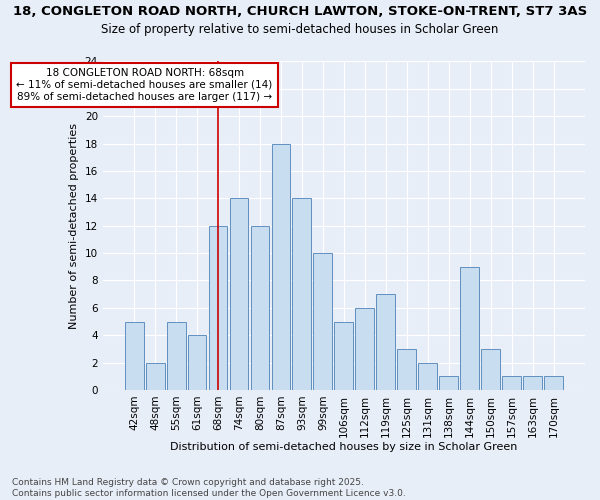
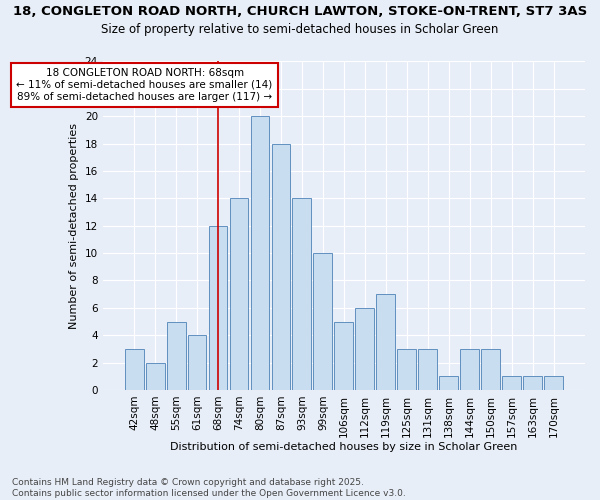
42sqm: 5 -> 3
80sqm: 12 -> 20
131sqm: 2 -> 3
144sqm: 9 -> 3
